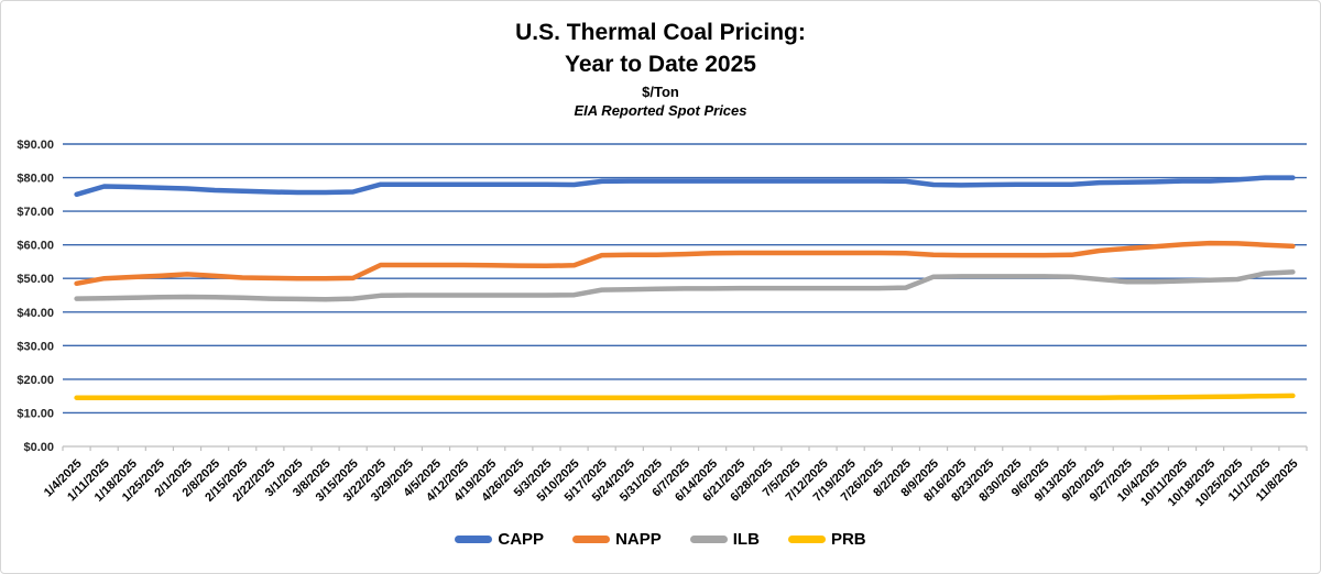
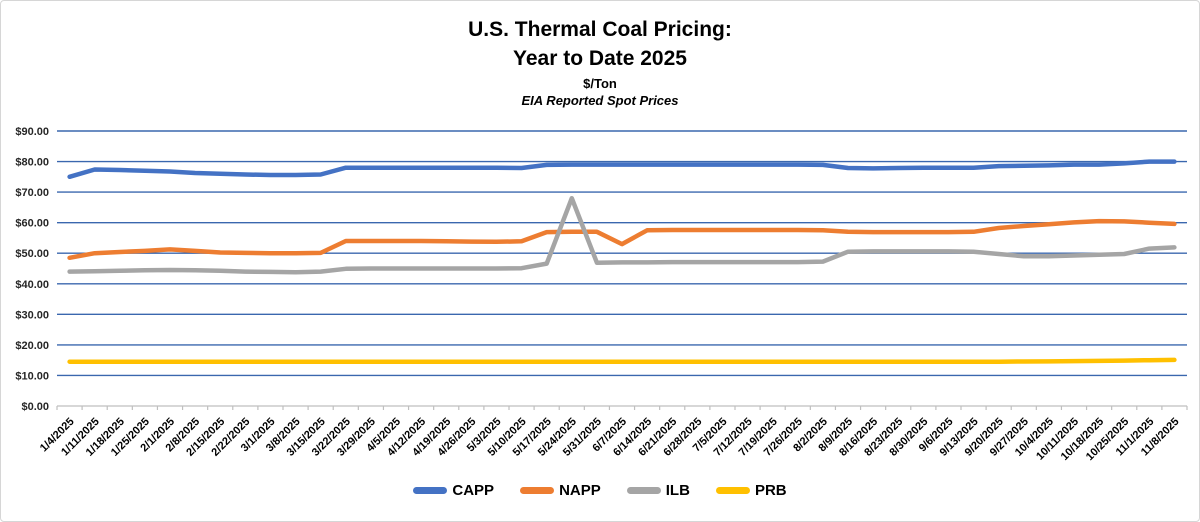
ILB/5/24/2025: $47 -> $68
NAPP/6/7/2025: $57 -> $53
